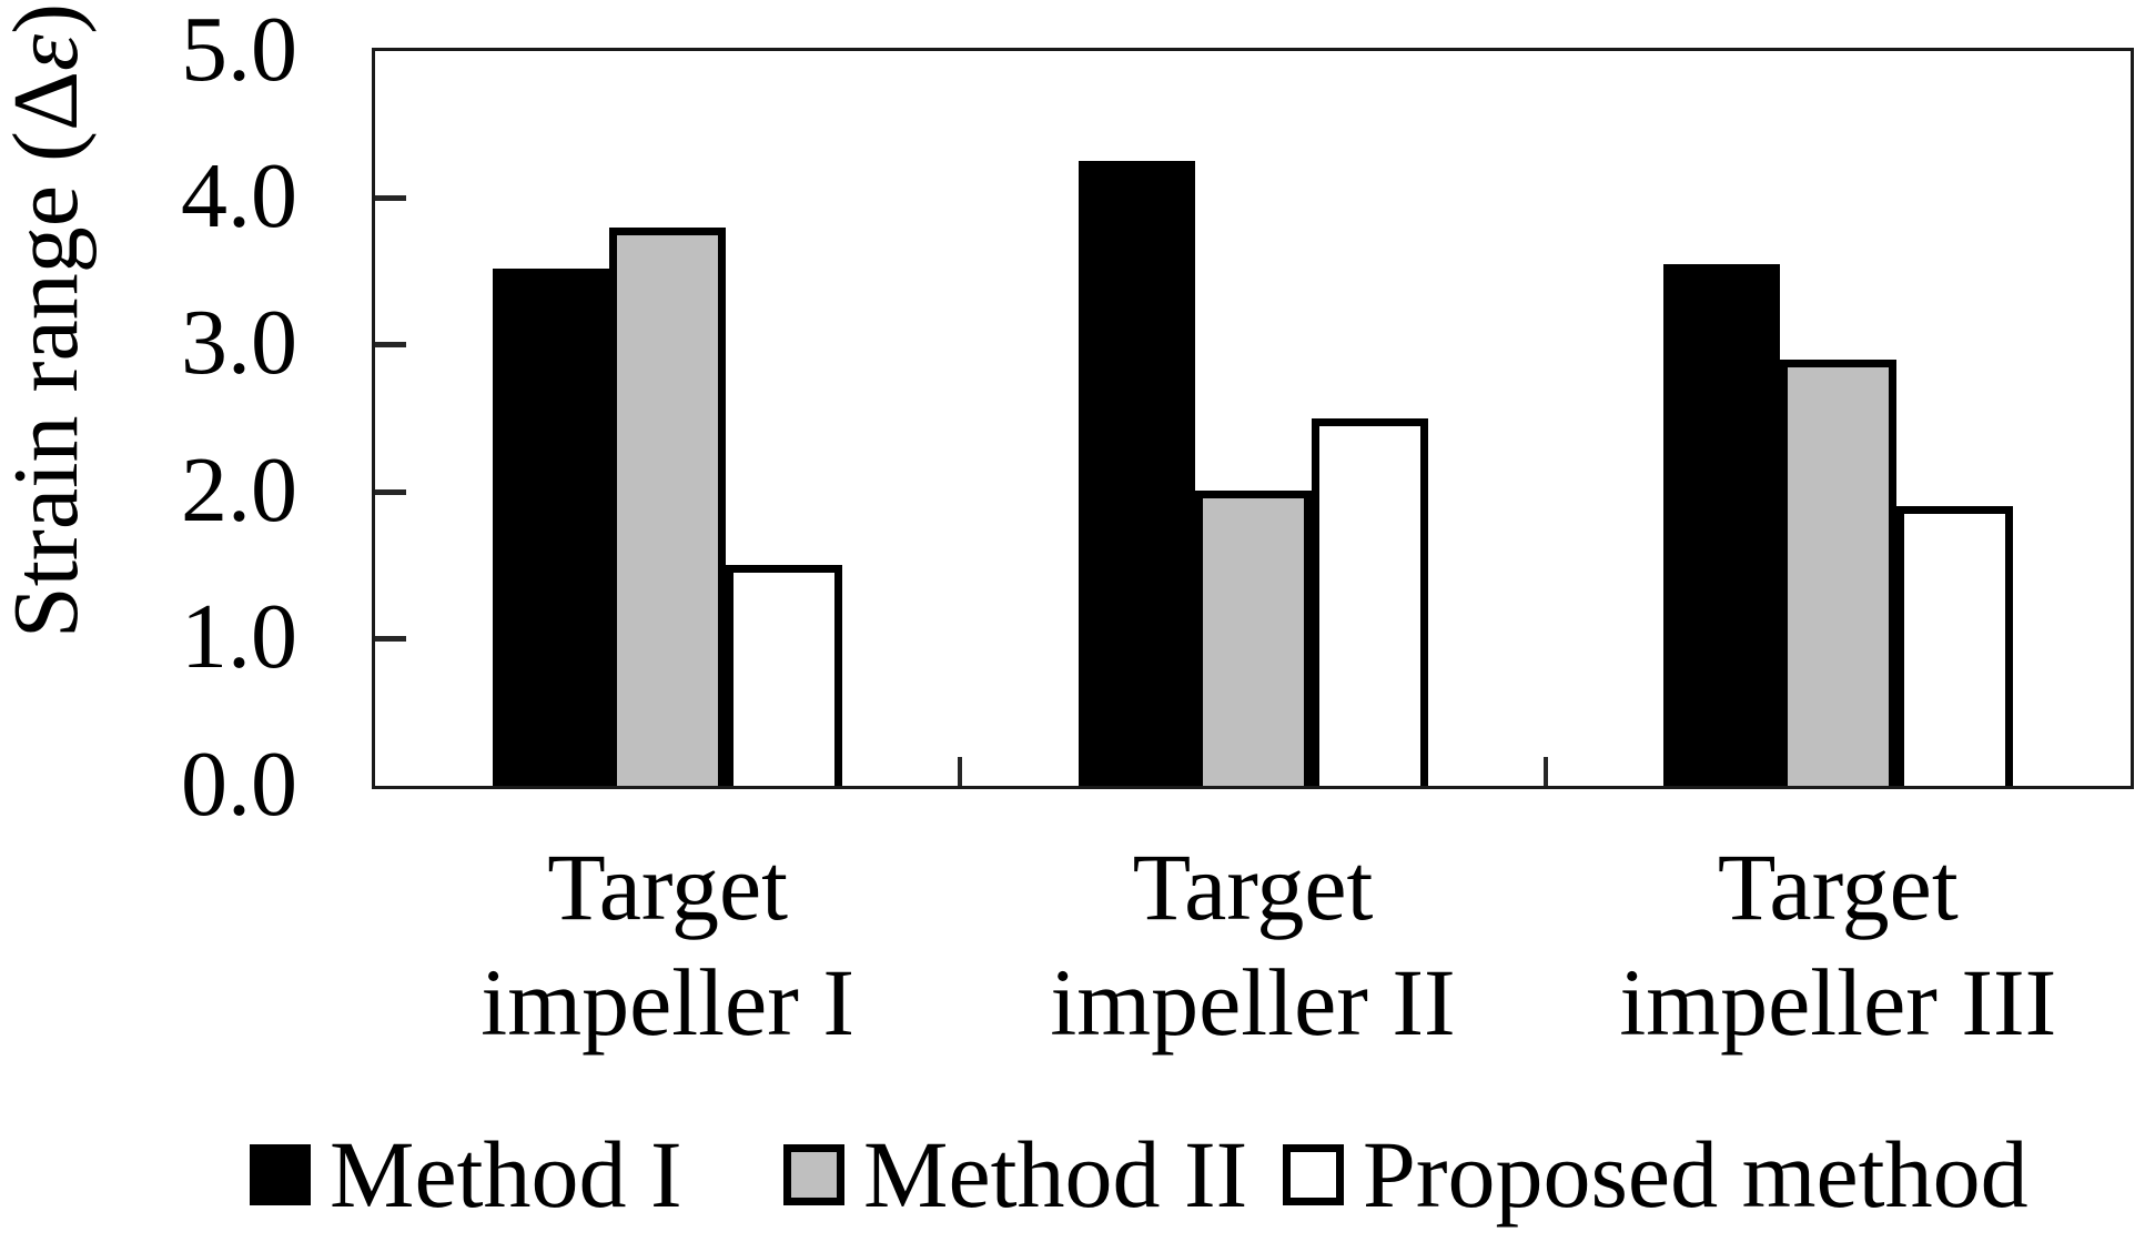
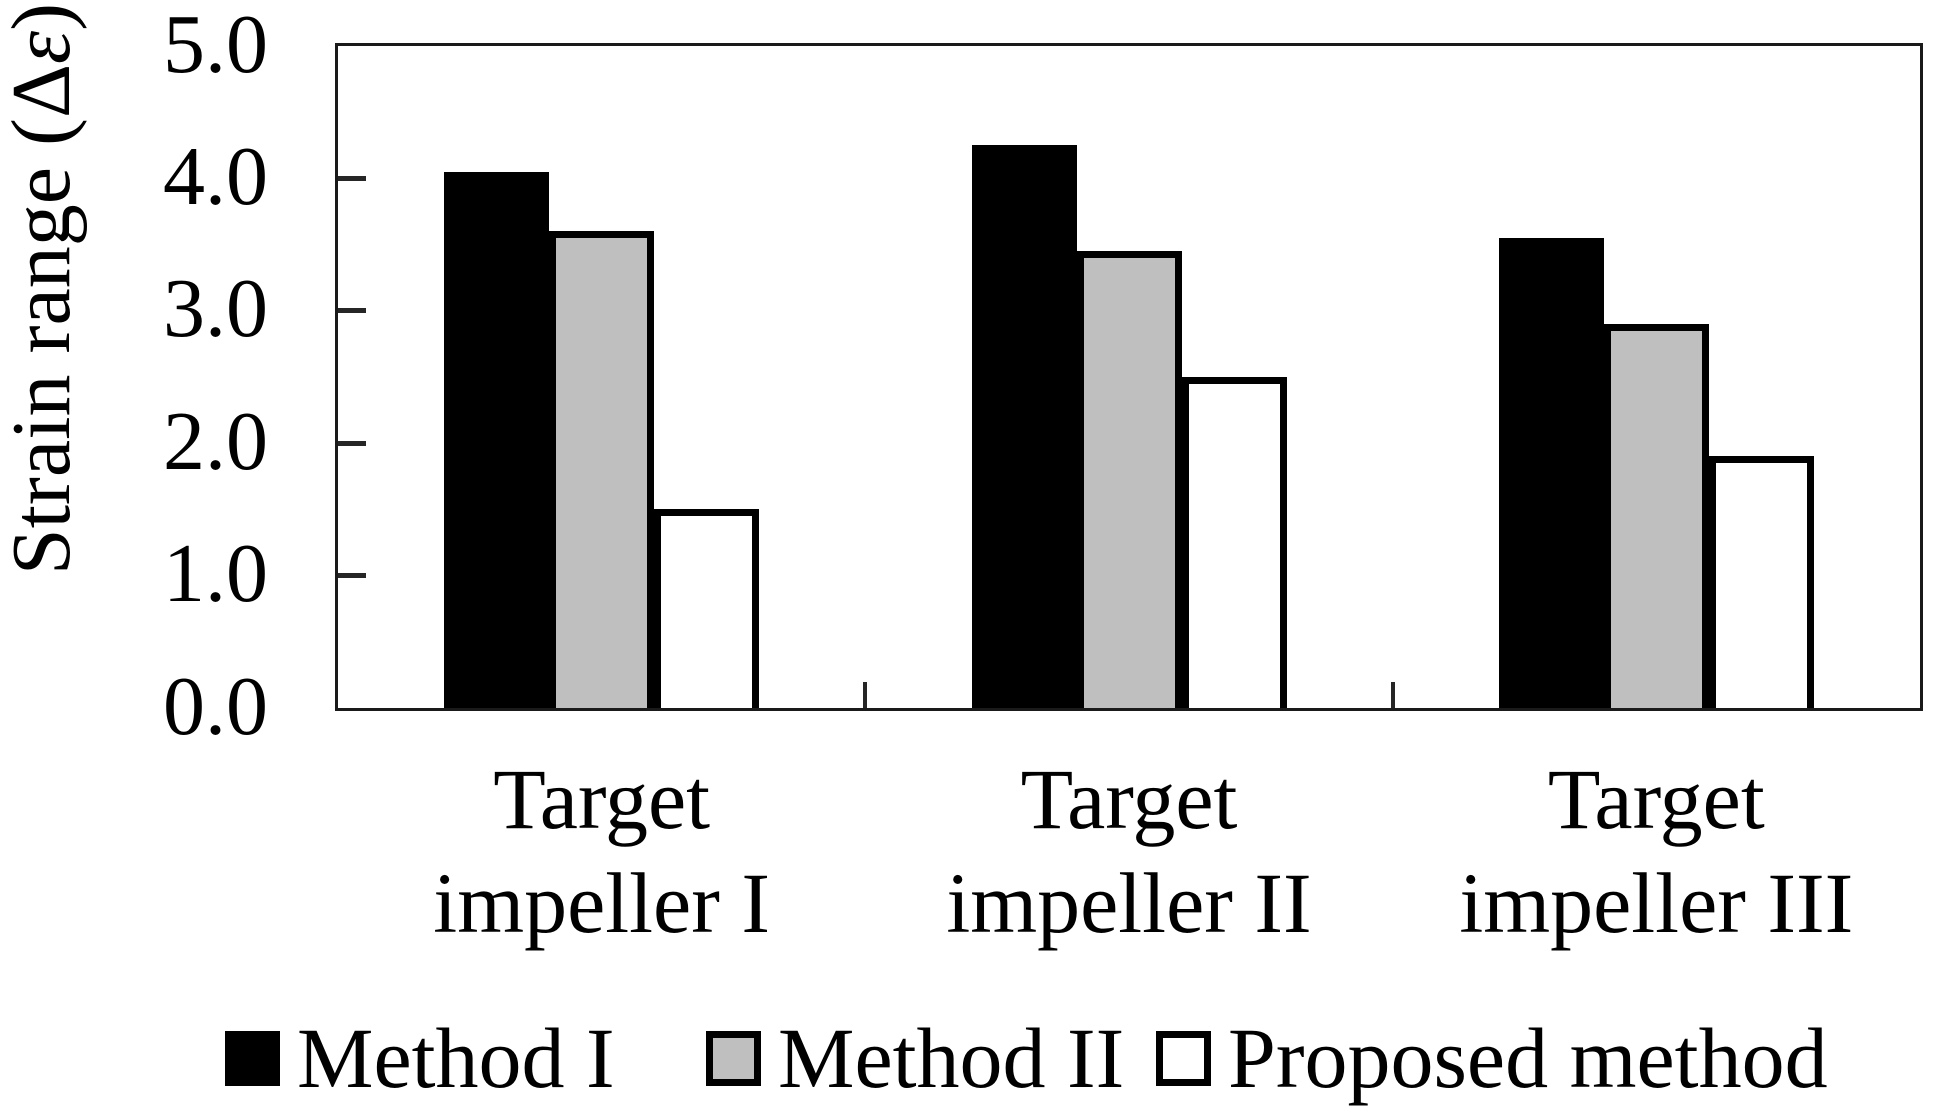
Method I/Target impeller I: 3.52 -> 4.05
Method II/Target impeller I: 3.80 -> 3.60
Method II/Target impeller II: 2.01 -> 3.45
